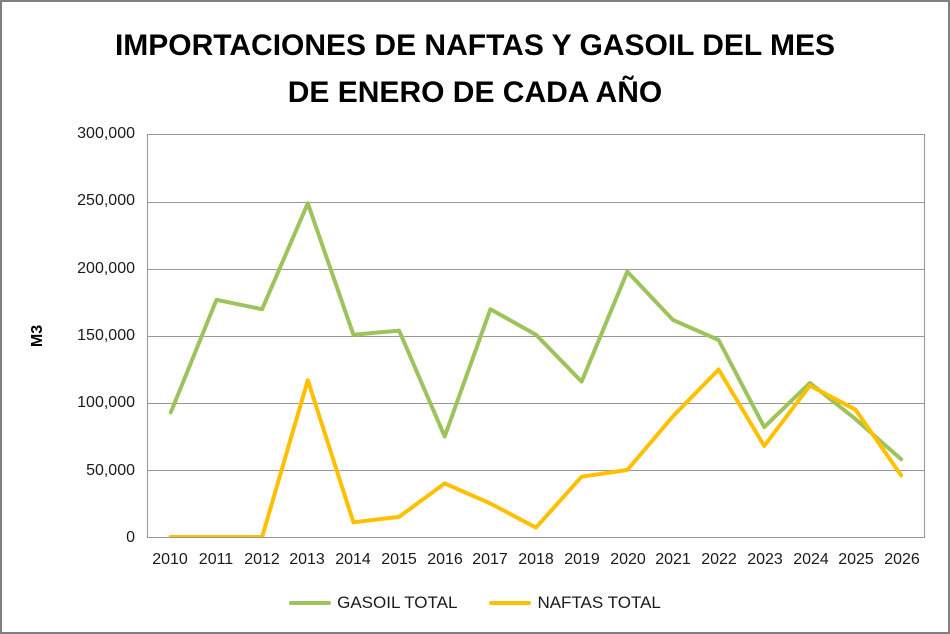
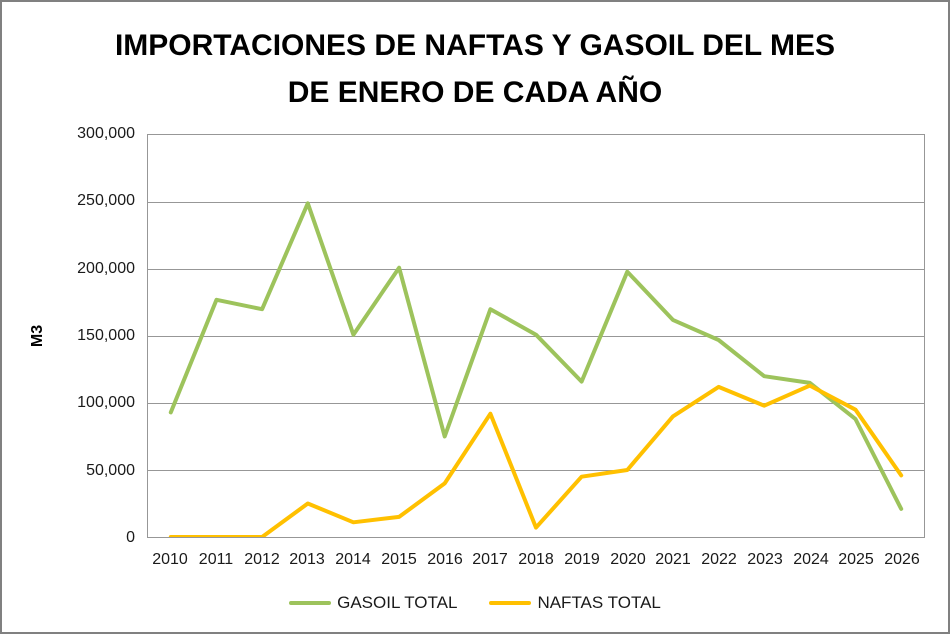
NAFTAS TOTAL/2013: 117000 -> 25000
GASOIL TOTAL/2015: 154000 -> 201000
NAFTAS TOTAL/2017: 25000 -> 92000
NAFTAS TOTAL/2022: 125000 -> 112000
GASOIL TOTAL/2023: 82000 -> 120000
NAFTAS TOTAL/2023: 68000 -> 98000
GASOIL TOTAL/2026: 58000 -> 21000
